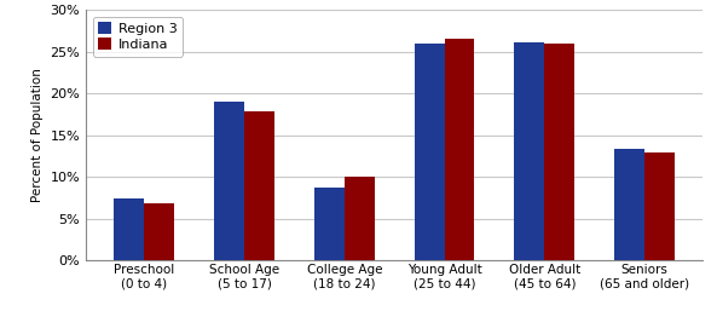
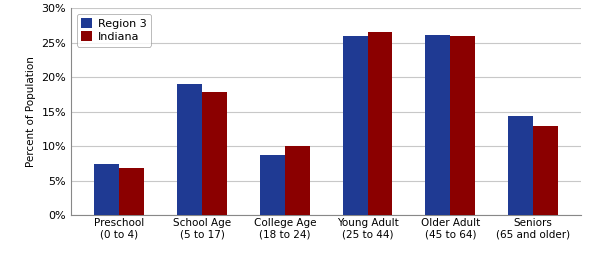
Region 3/Seniors (65 and older): 13.4% -> 14.4%
